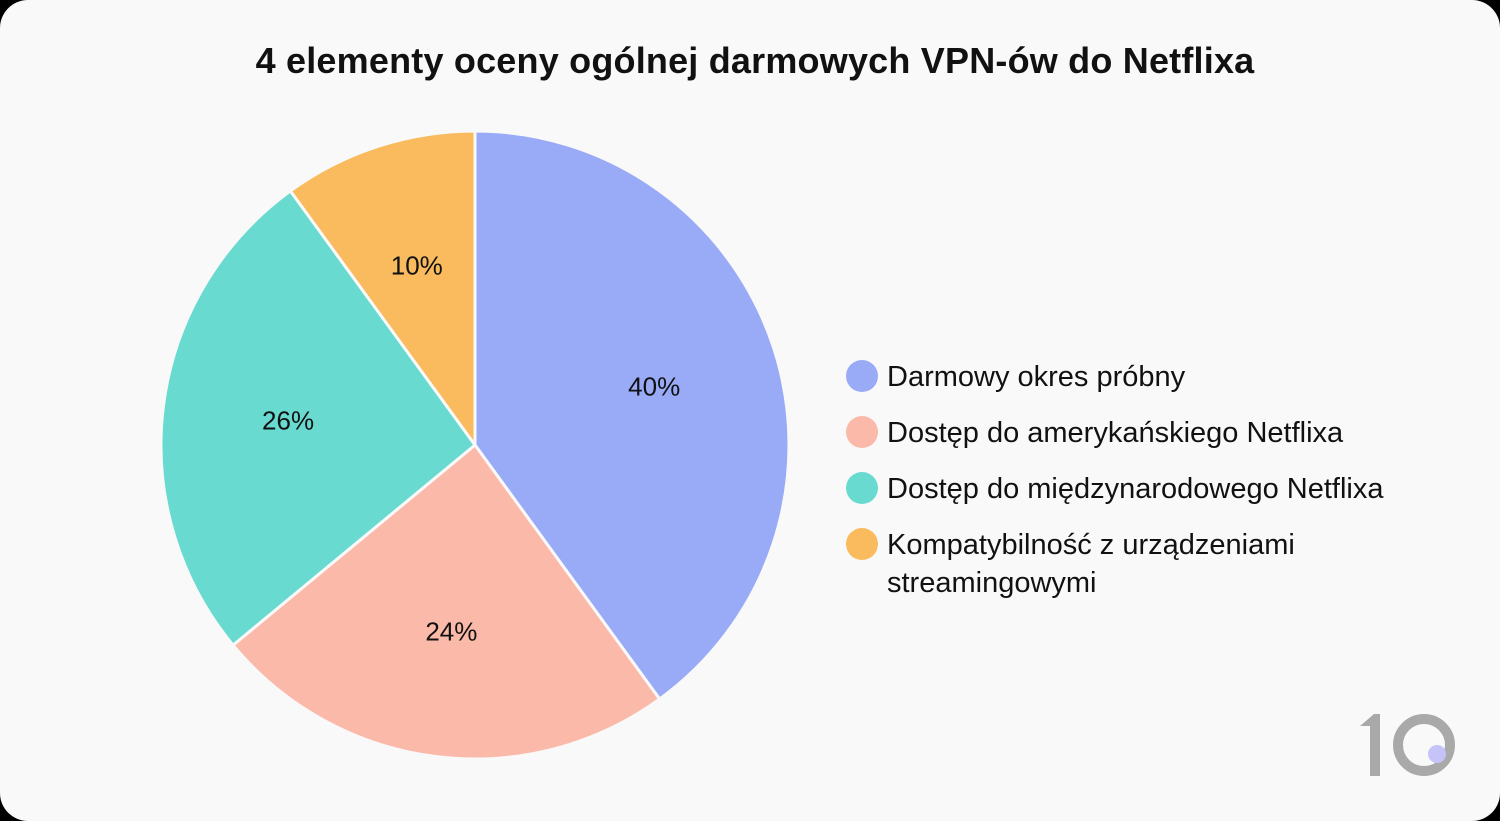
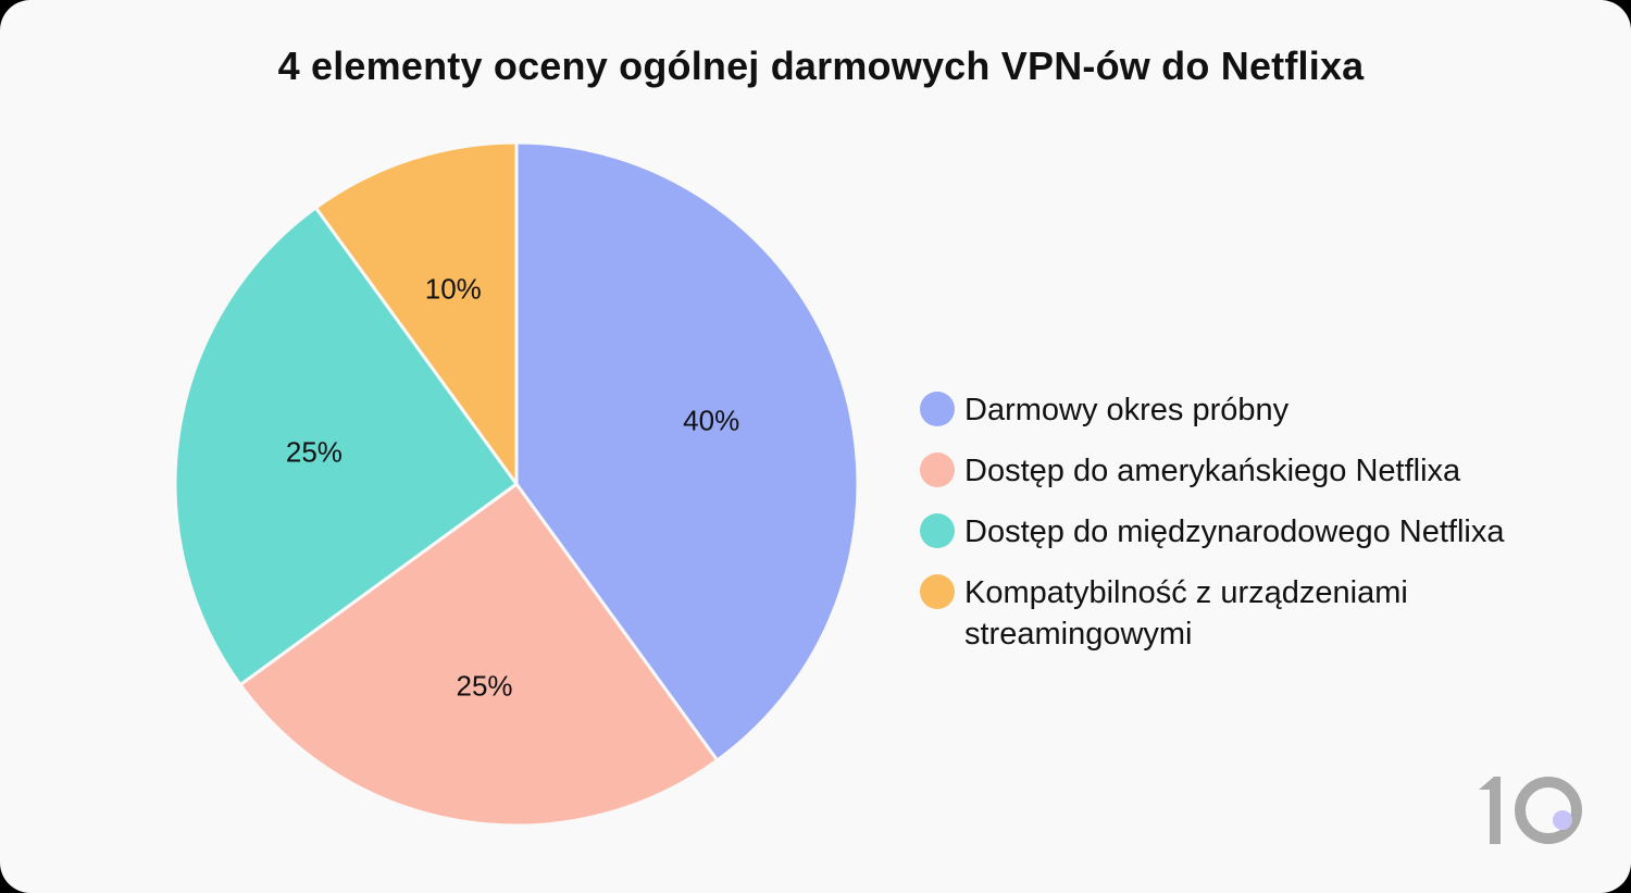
Dostęp do amerykańskiego Netflixa: 24% -> 25%
Dostęp do międzynarodowego Netflixa: 26% -> 25%
